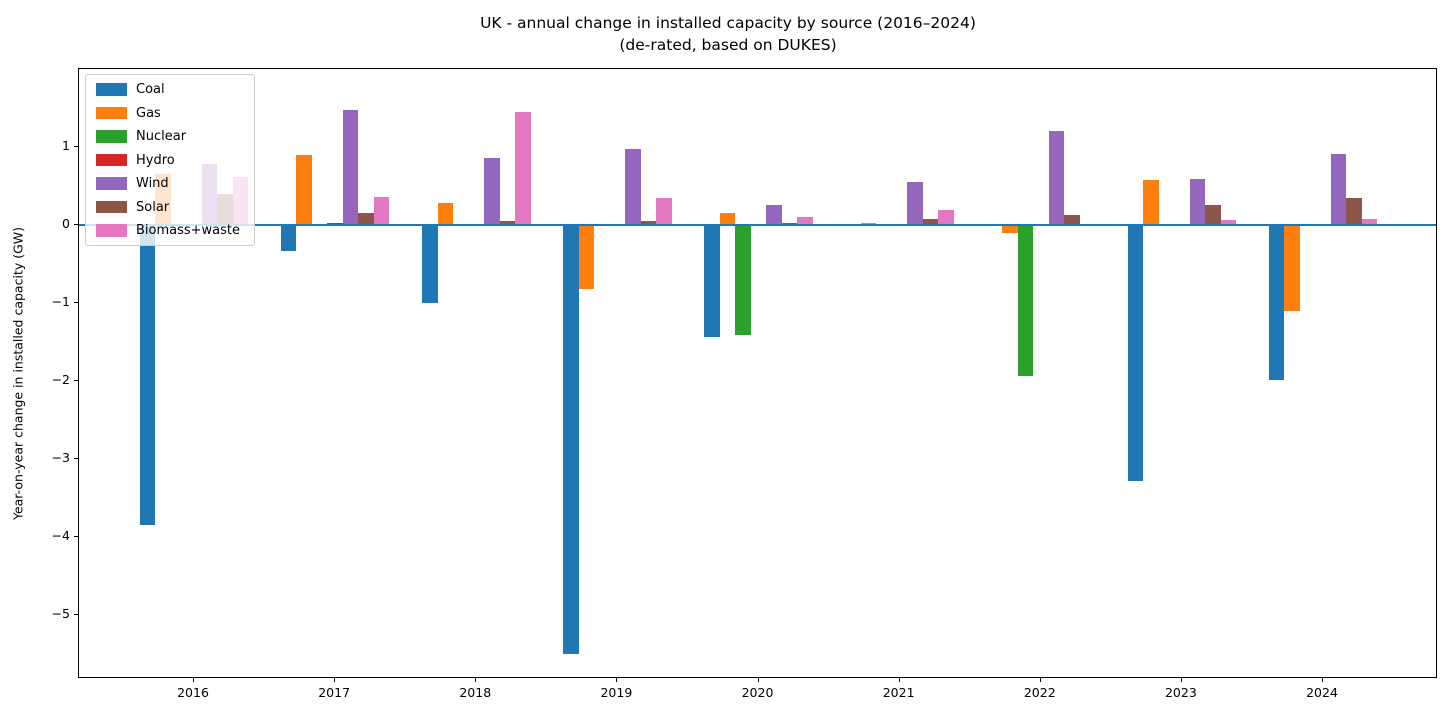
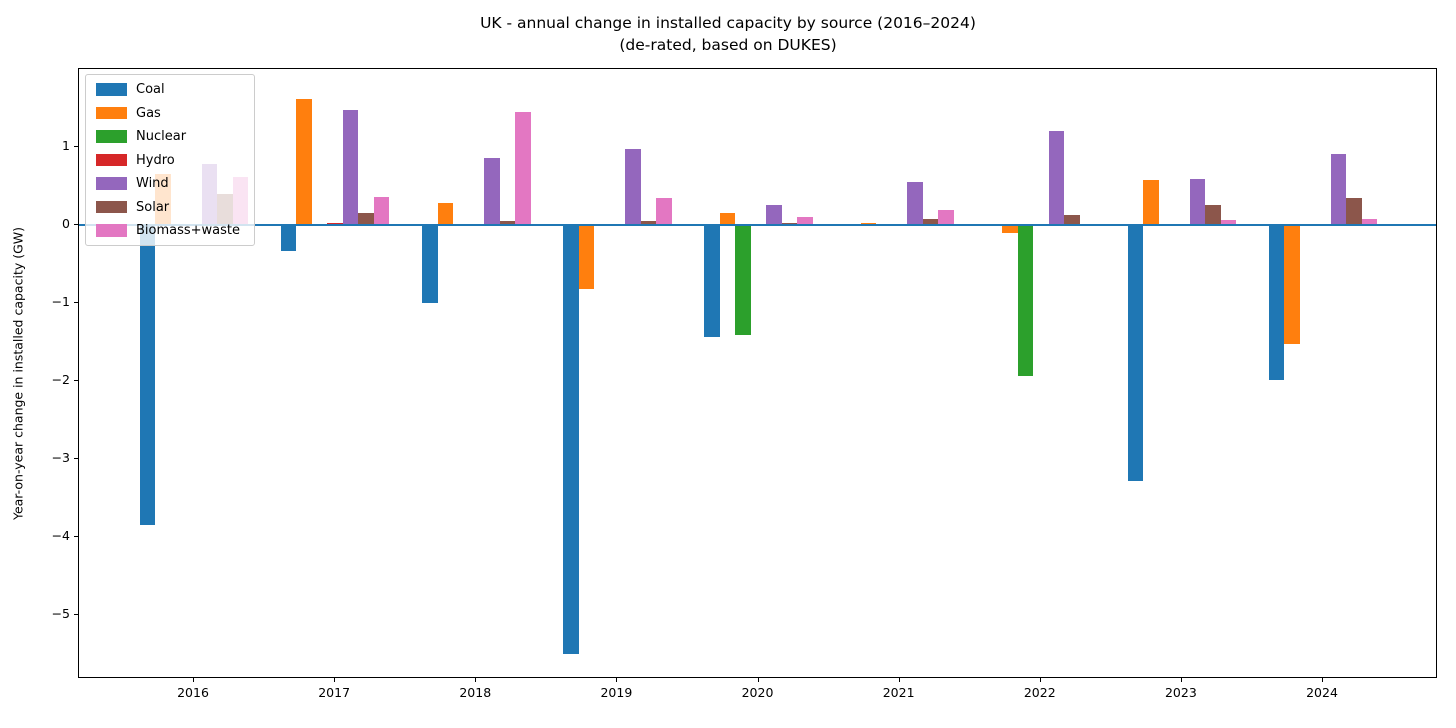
Gas/2017: 0.9 -> 1.6
Gas/2024: -1.1 -> -1.5
